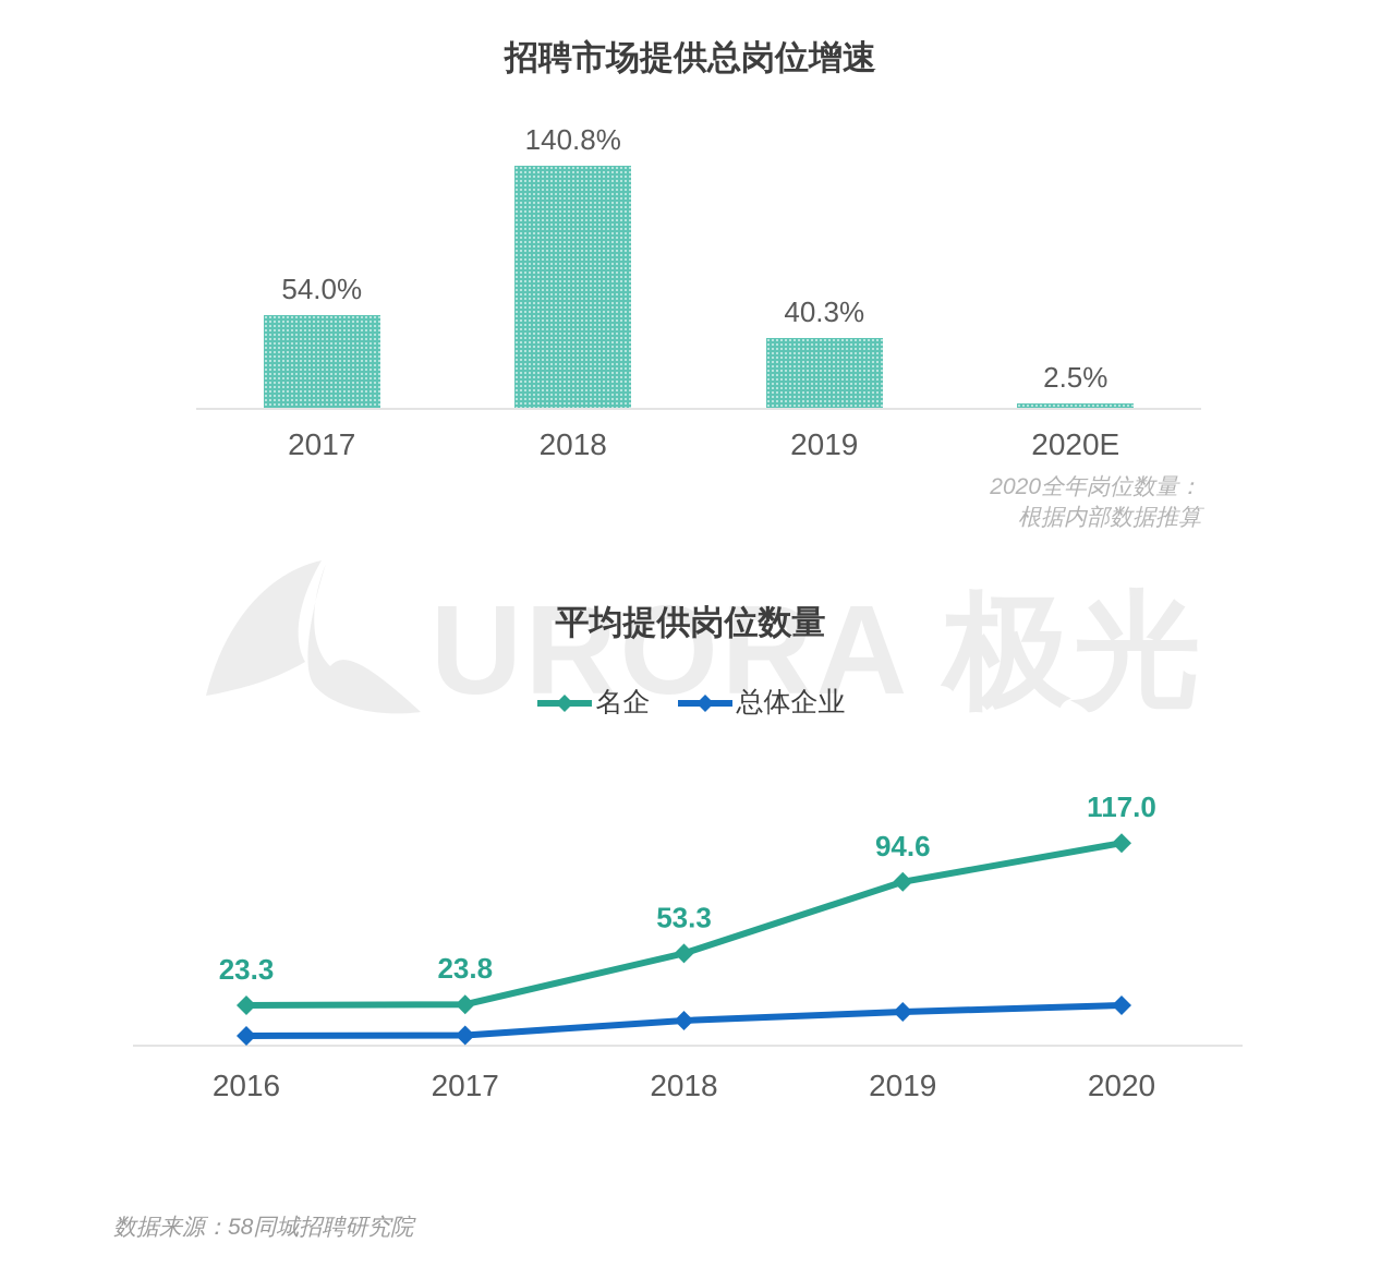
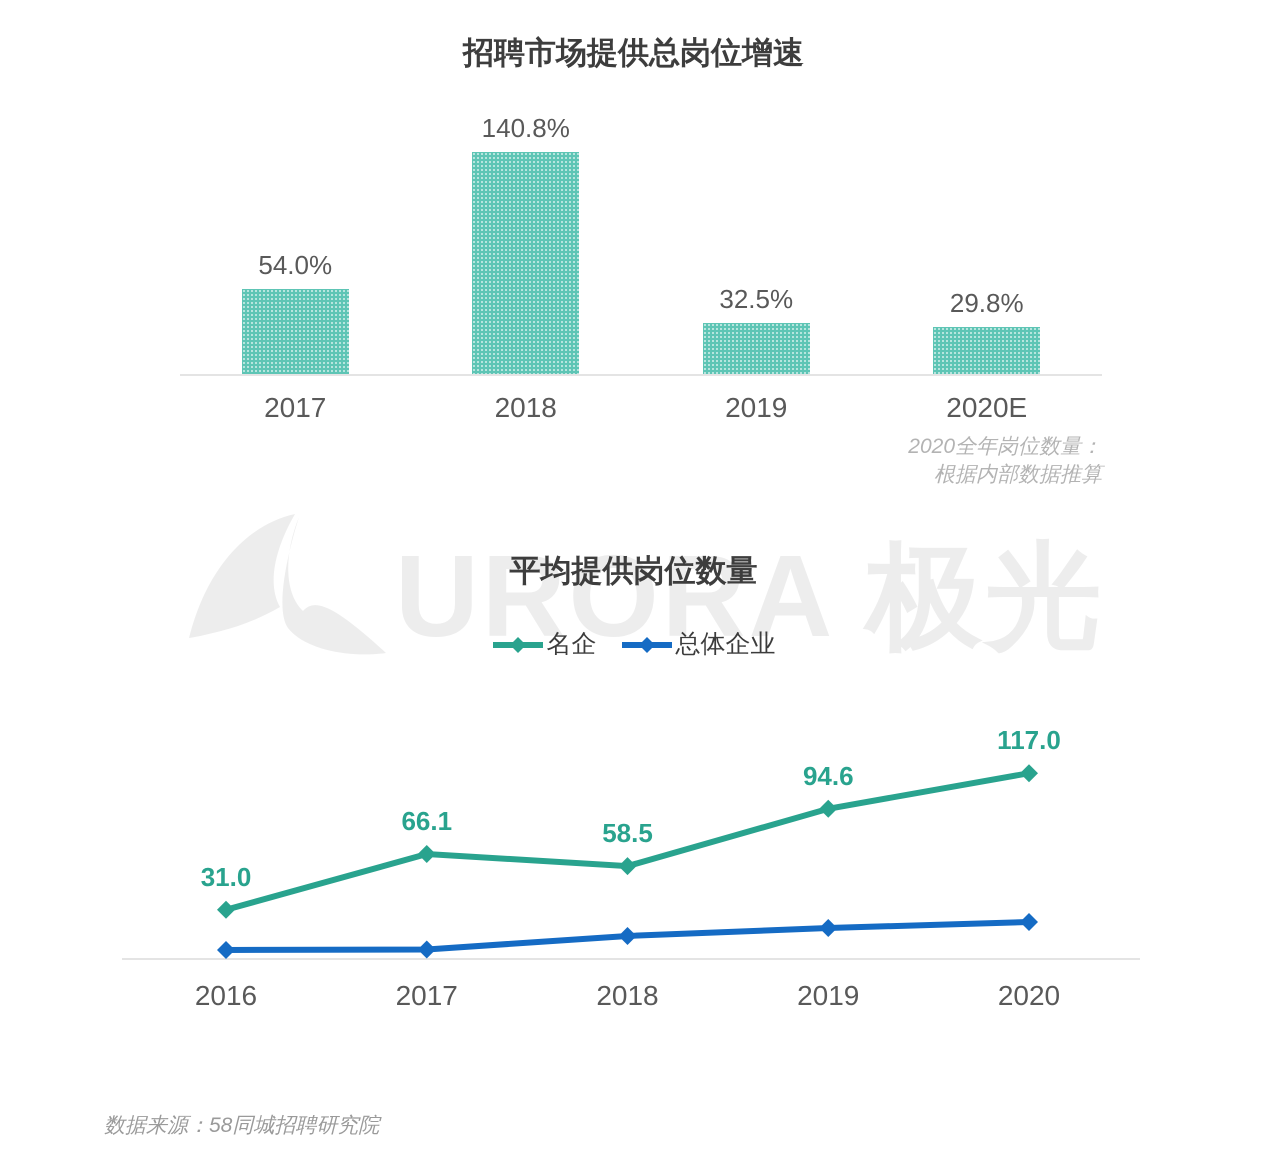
招聘市场提供总岗位增速/2019: 40.3% -> 32.5%
招聘市场提供总岗位增速/2020E: 2.5% -> 29.8%
平均提供岗位数量/名企/2016: 23.3 -> 31.0
平均提供岗位数量/名企/2017: 23.8 -> 66.1
平均提供岗位数量/名企/2018: 53.3 -> 58.5
